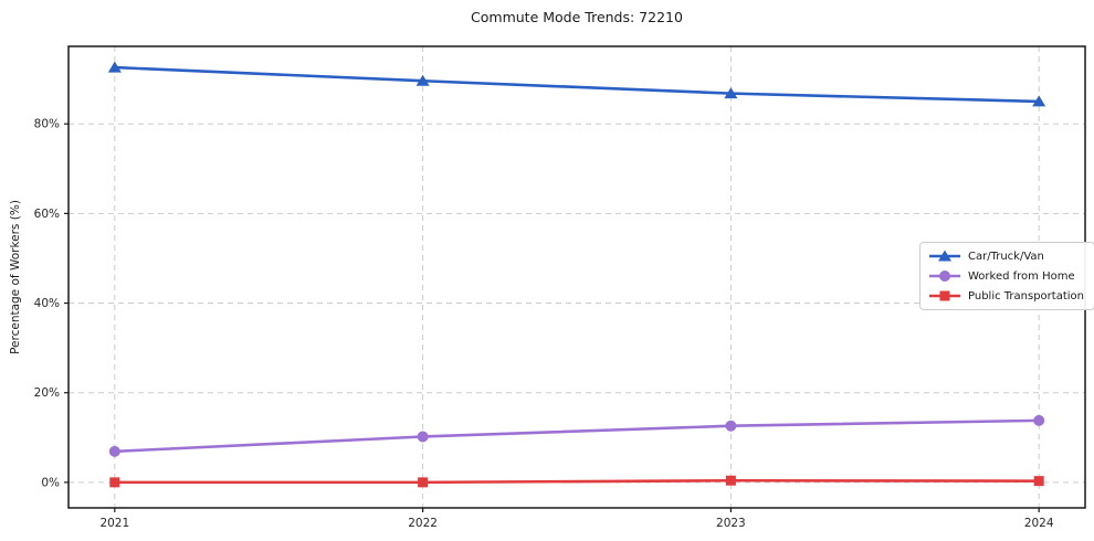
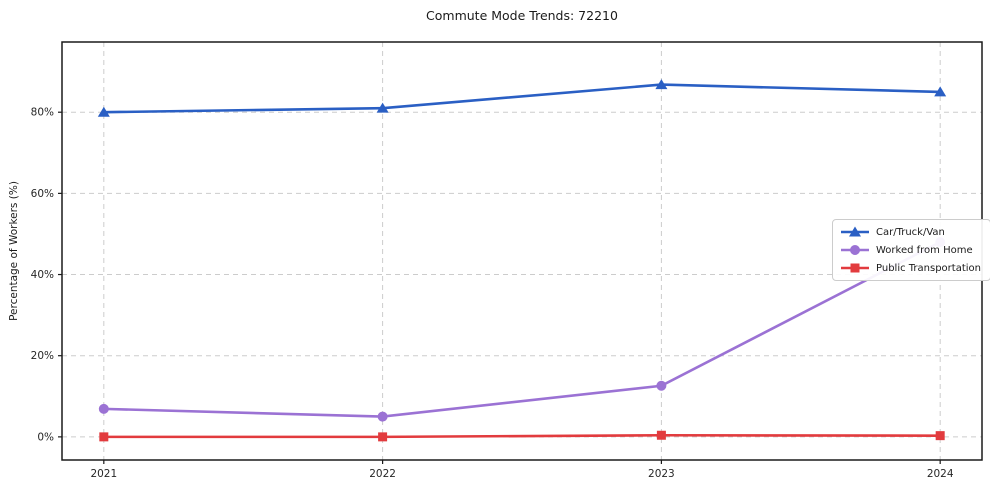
Car/Truck/Van/2021: 93% -> 80%
Car/Truck/Van/2022: 90% -> 81%
Worked from Home/2022: 10% -> 5%
Worked from Home/2024: 14% -> 48%
